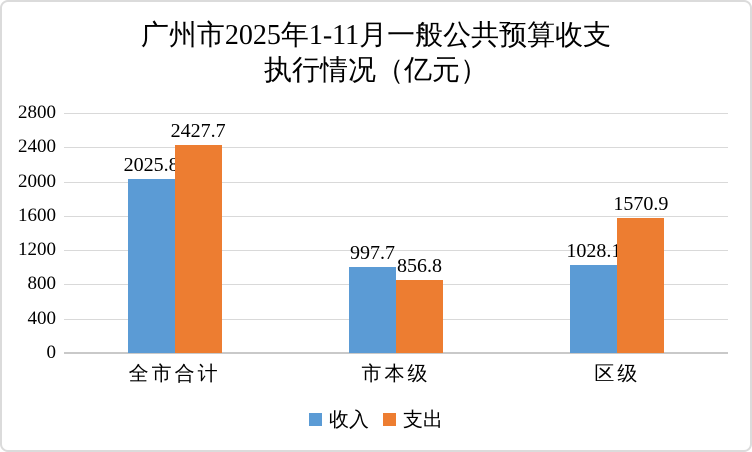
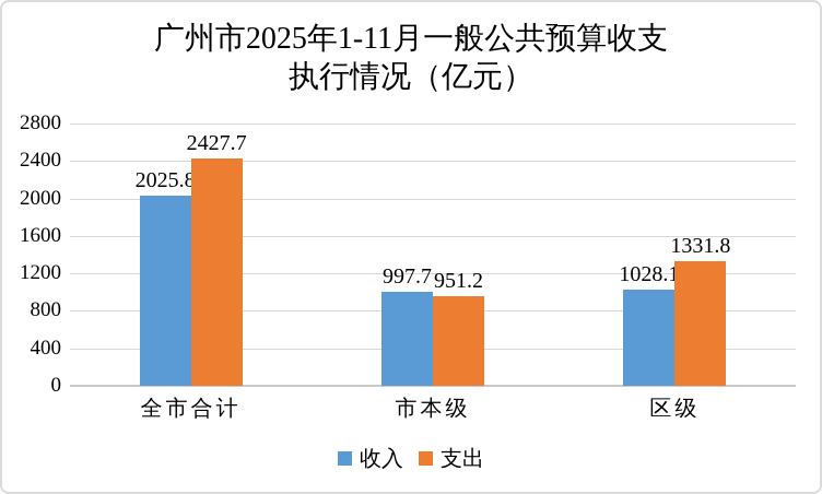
支出/市本级: 856.8 -> 951.2
支出/区级: 1570.9 -> 1331.8
